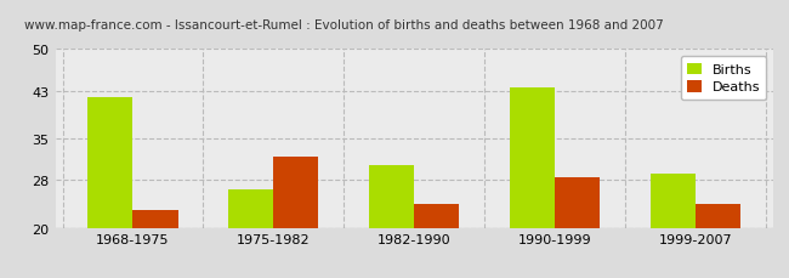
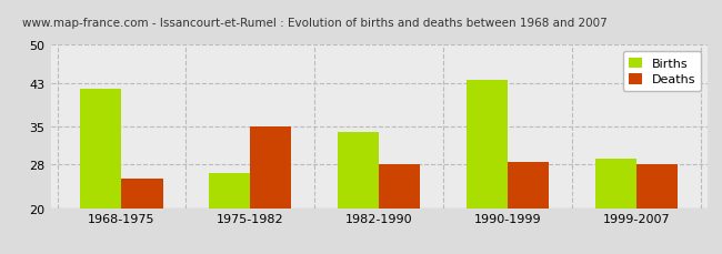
Deaths/1968-1975: 23.0 -> 25.5
Deaths/1975-1982: 32.0 -> 35.0
Births/1982-1990: 30.5 -> 34.0
Deaths/1982-1990: 24.0 -> 28.0
Deaths/1999-2007: 24.0 -> 28.0
